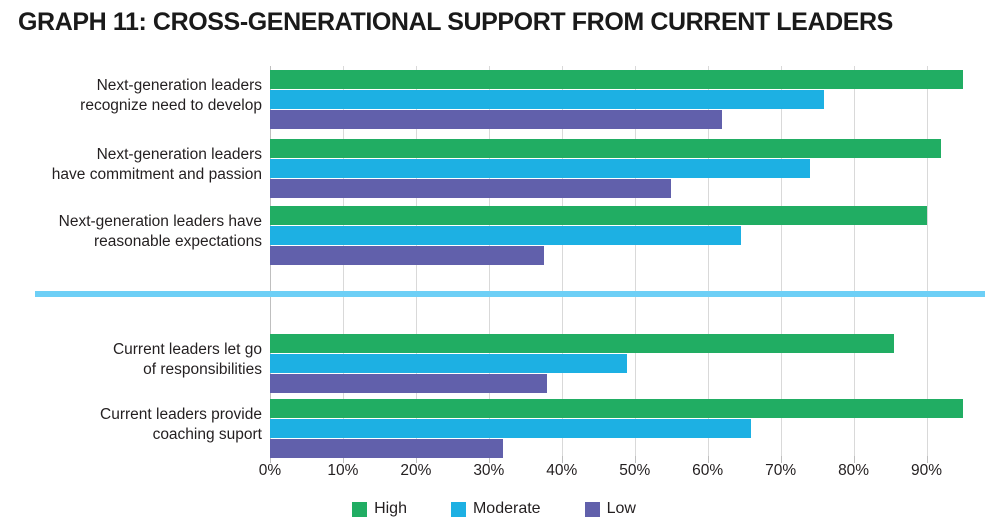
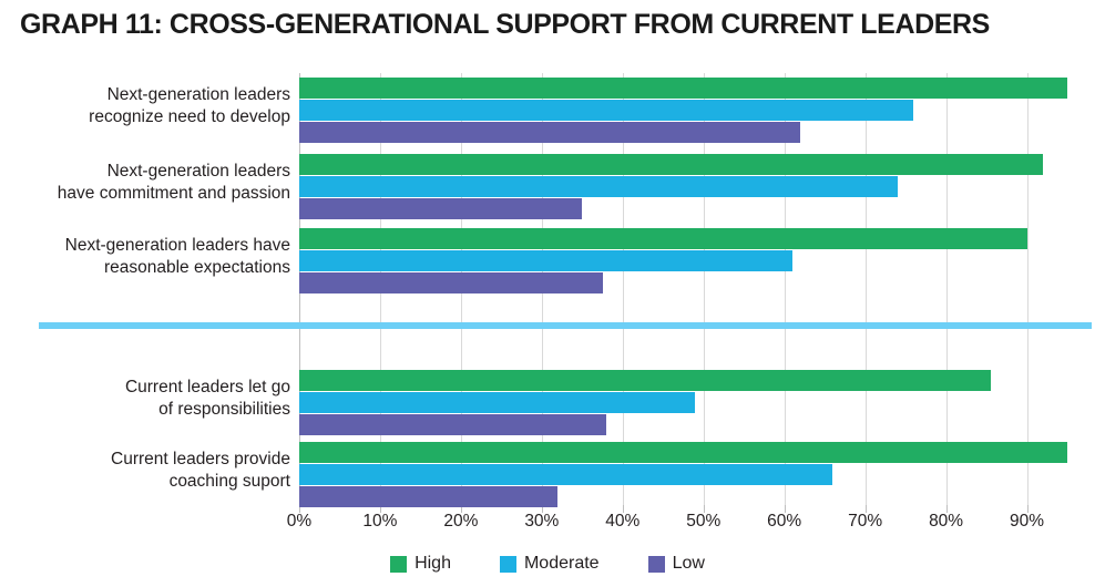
Low/Next-generation leaders have commitment and passion: 55% -> 35%
Moderate/Next-generation leaders have reasonable expectations: 64% -> 61%
